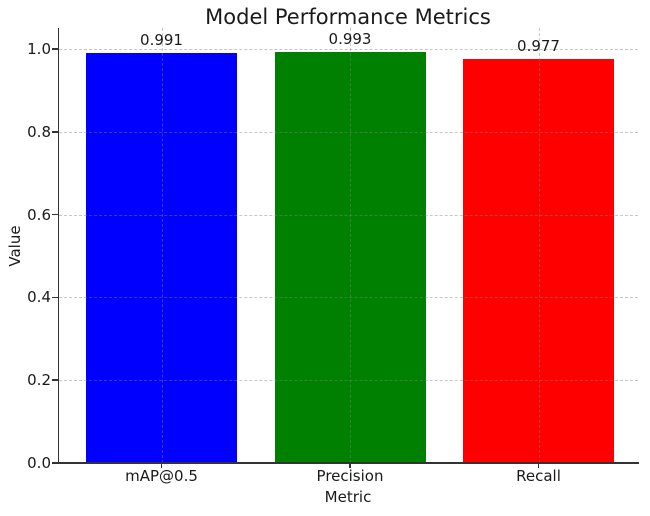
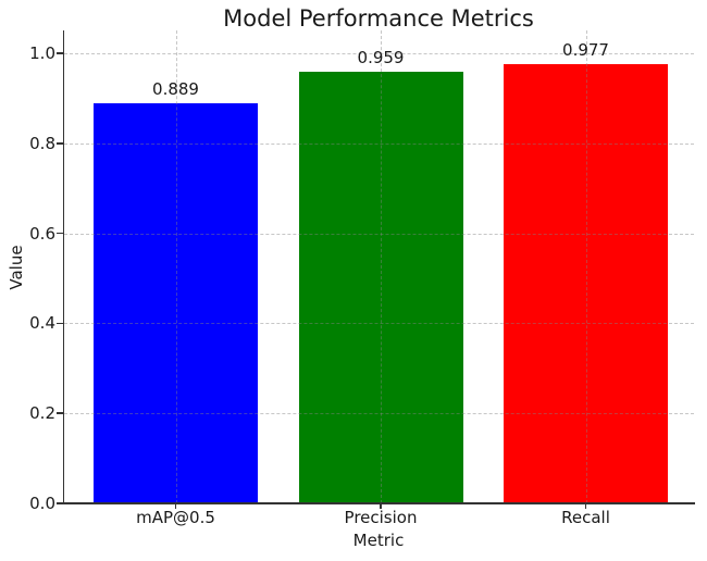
mAP@0.5: 0.991 -> 0.889
Precision: 0.993 -> 0.959
